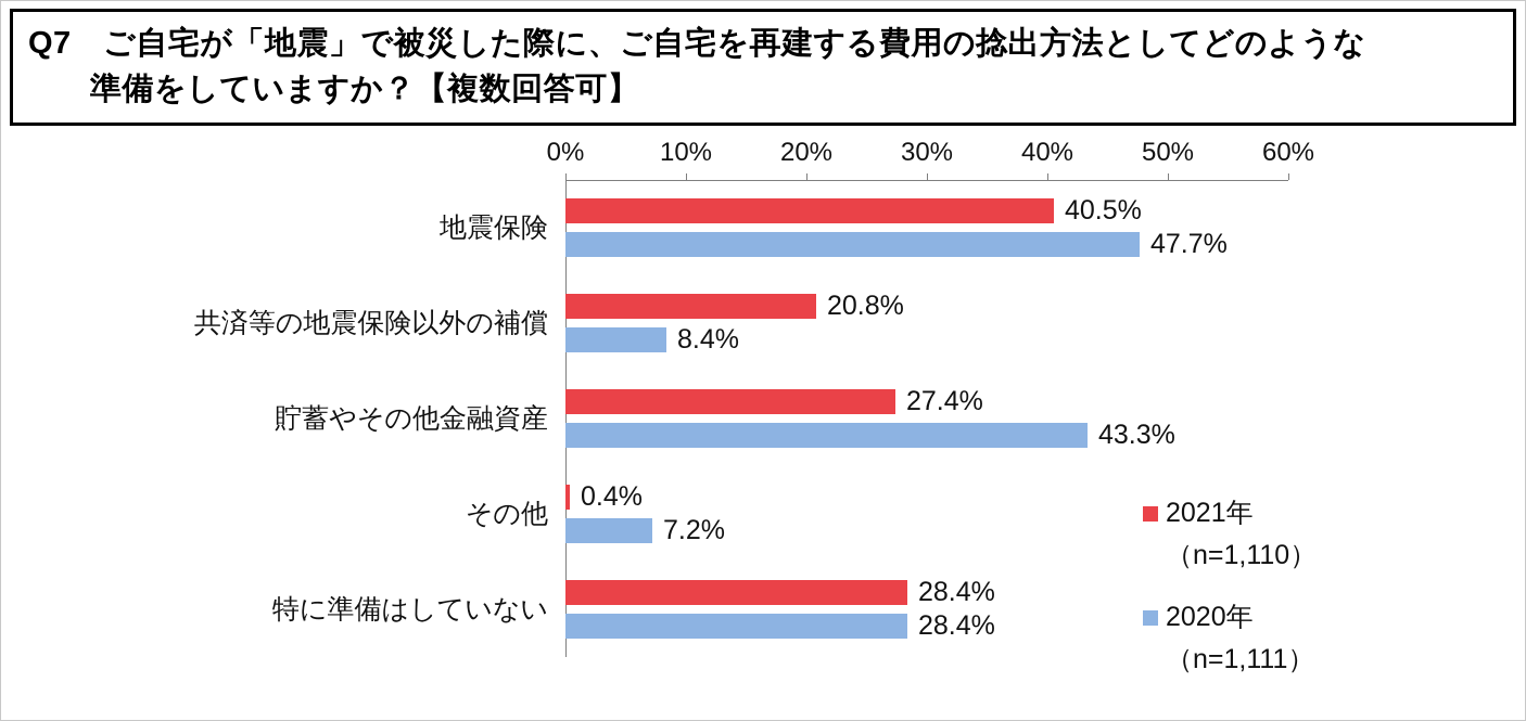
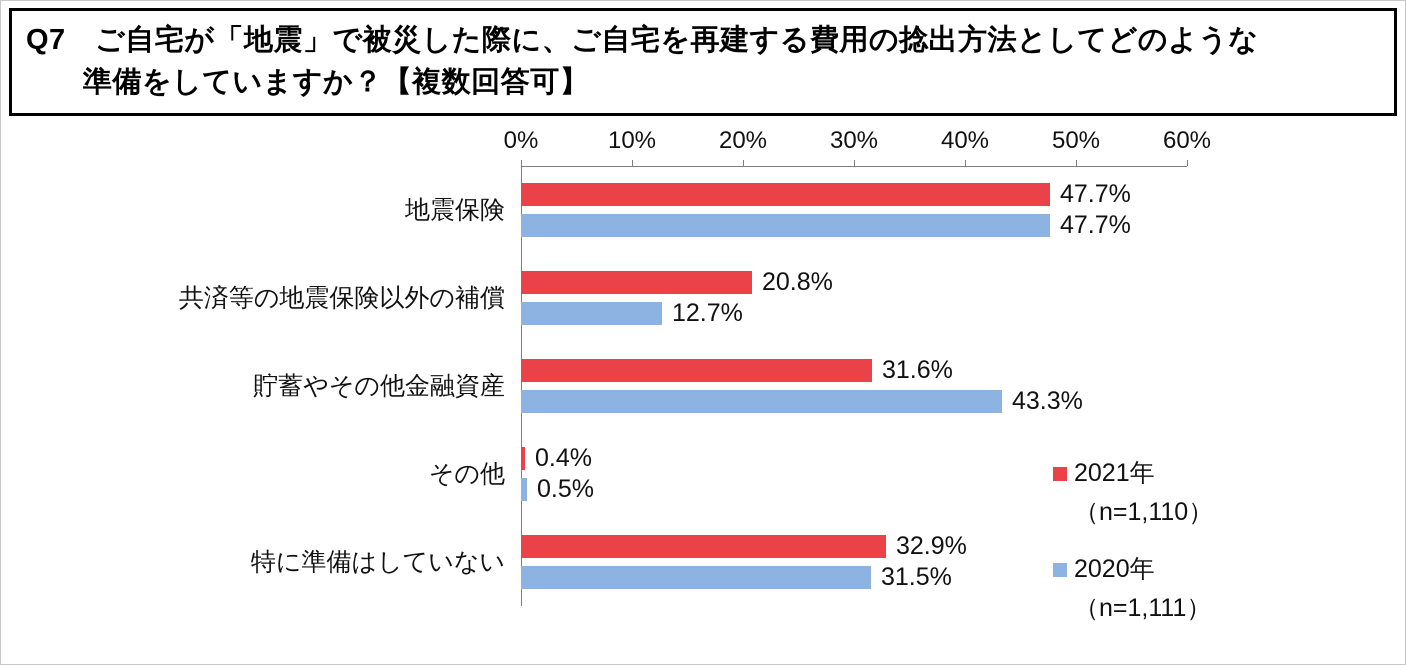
2021年/地震保険: 40.5% -> 47.7%
2020年/共済等の地震保険以外の補償: 8.4% -> 12.7%
2021年/貯蓄やその他金融資産: 27.4% -> 31.6%
2020年/その他: 7.2% -> 0.5%
2021年/特に準備はしていない: 28.4% -> 32.9%
2020年/特に準備はしていない: 28.4% -> 31.5%
